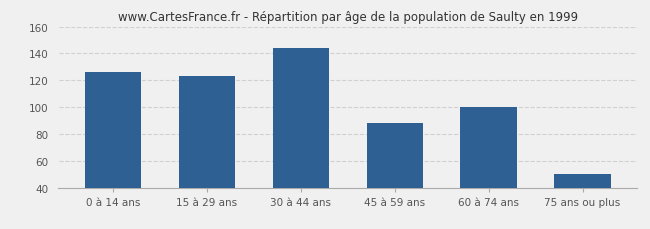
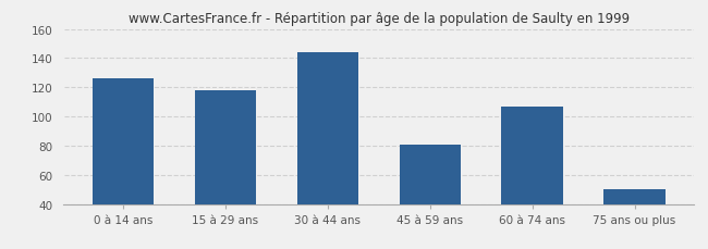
15 à 29 ans: 123 -> 118
45 à 59 ans: 88 -> 81
60 à 74 ans: 100 -> 107
